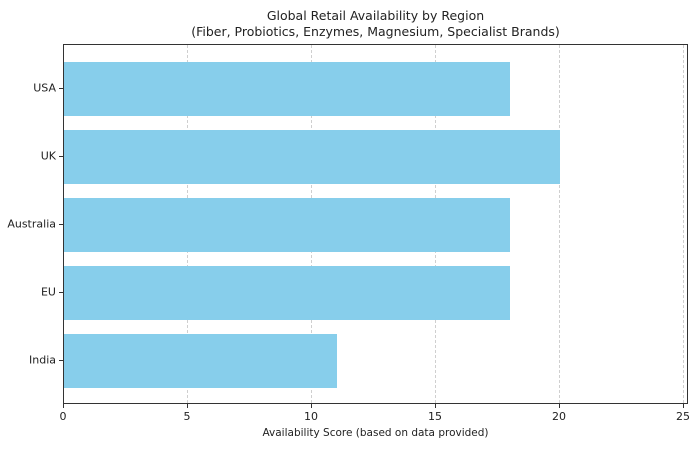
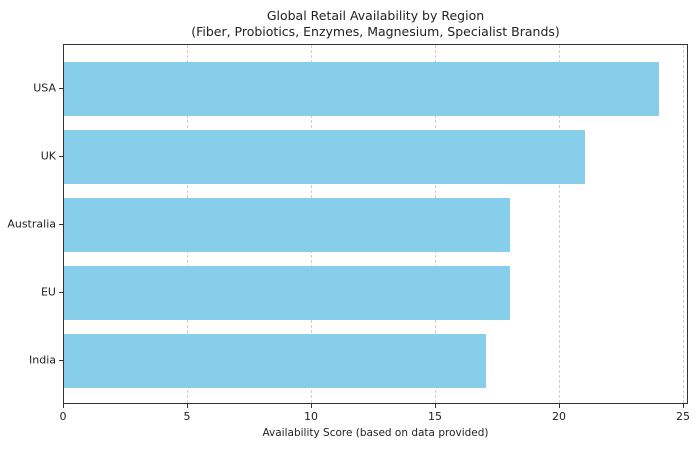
USA: 18 -> 24
UK: 20 -> 21
India: 11 -> 17
